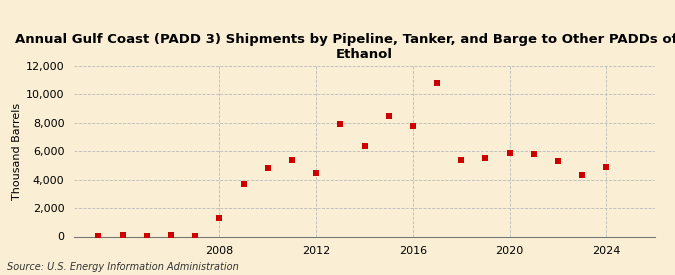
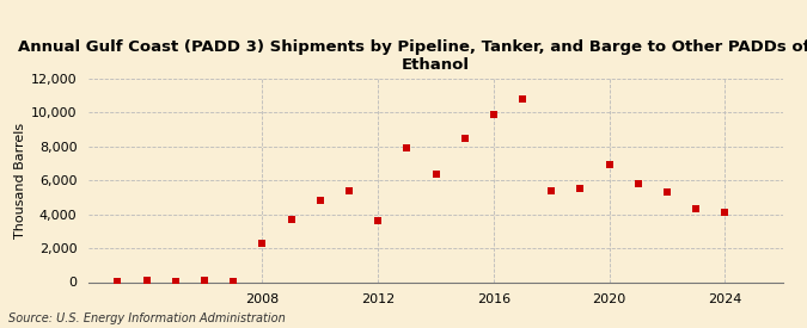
2008: 1,300 -> 2,300
2012: 4,500 -> 3,600
2016: 7,800 -> 9,900
2020: 5,900 -> 6,900
2024: 4,900 -> 4,100
